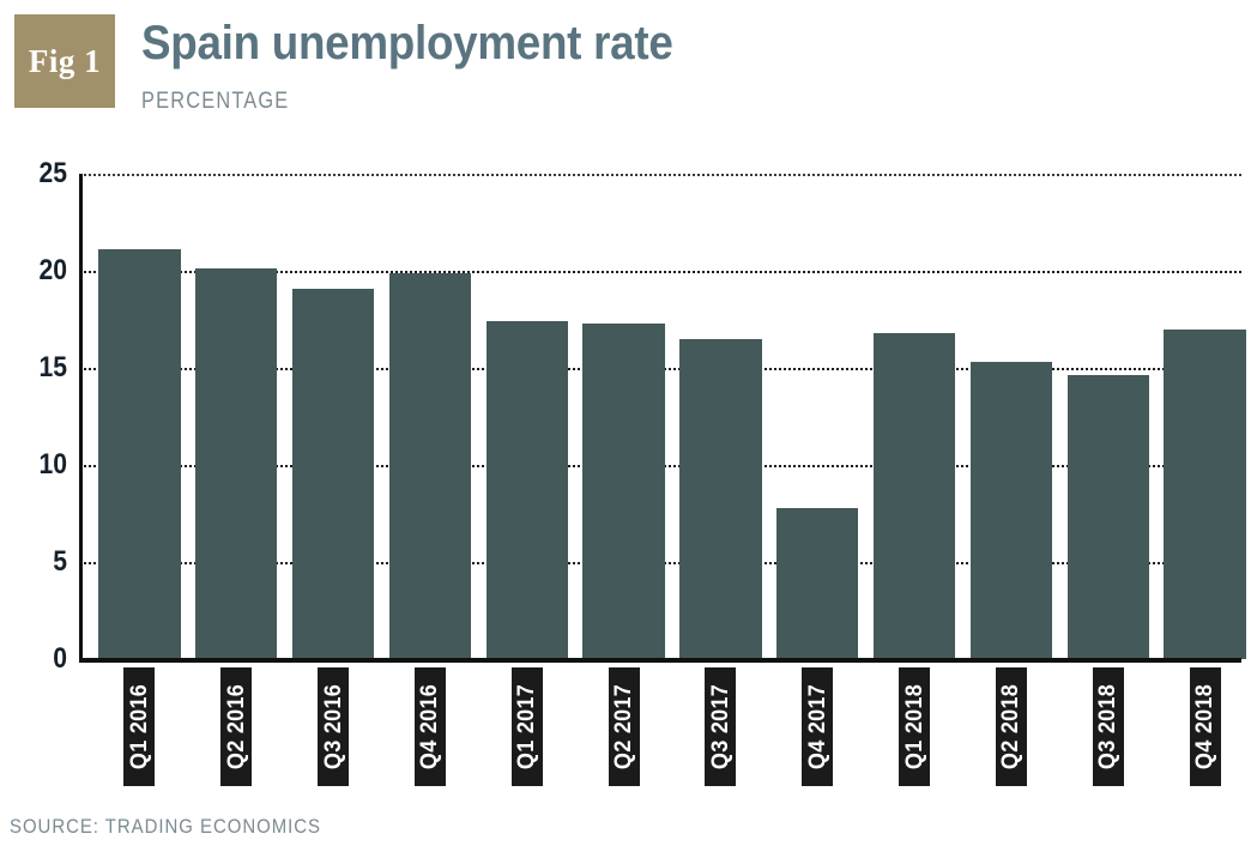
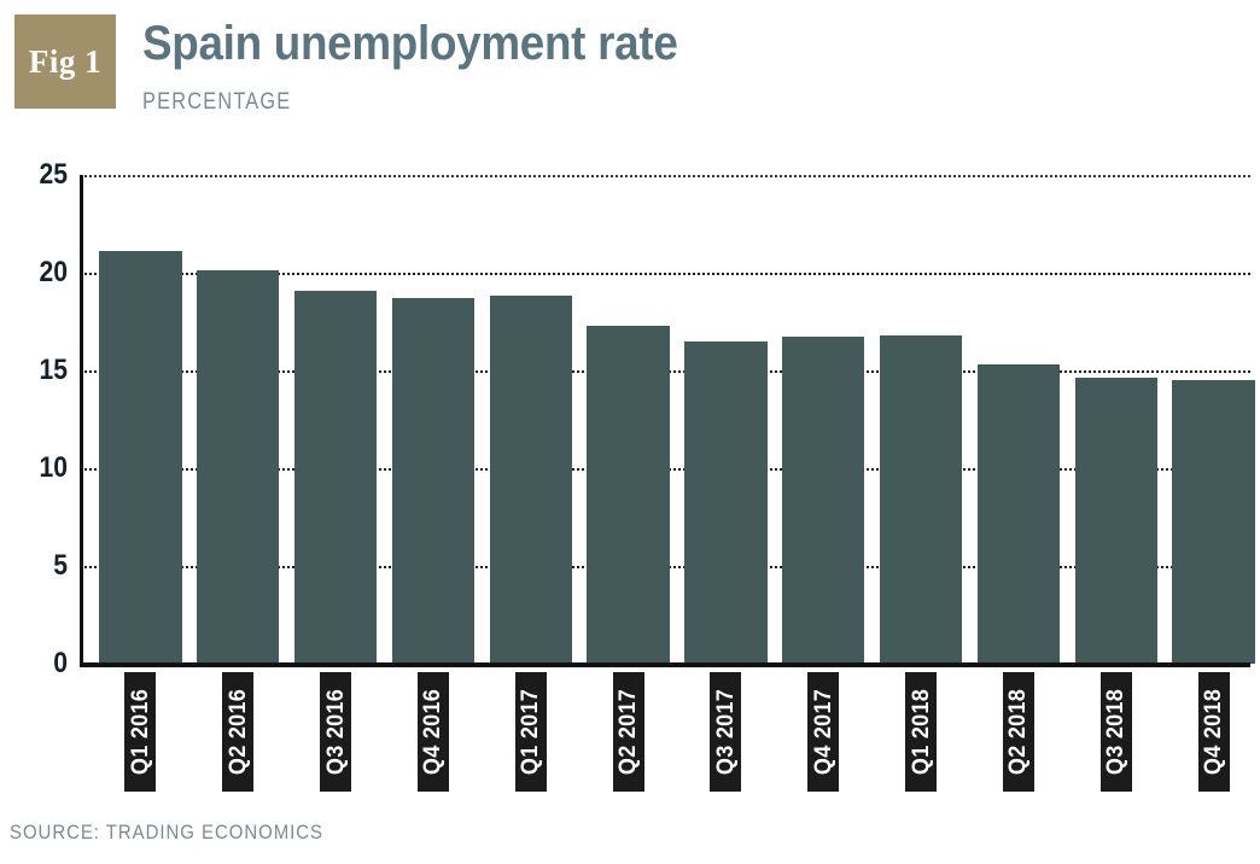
Q4 2016: 19.9 -> 18.7
Q1 2017: 17.4 -> 18.8
Q4 2017: 7.8 -> 16.7
Q4 2018: 17.0 -> 14.5
